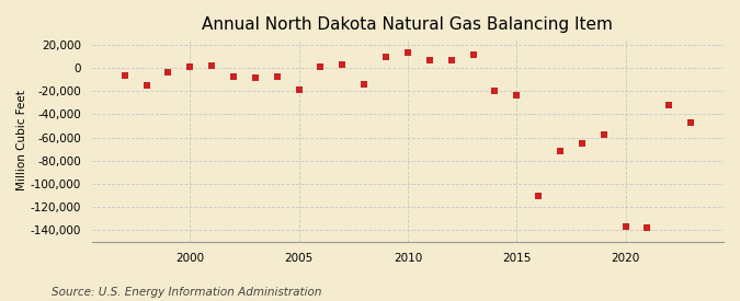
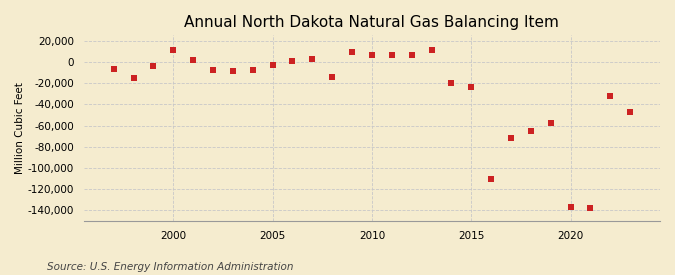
2000: 1,000 -> 11,000
2005: -19,000 -> -3,000
2010: 13,000 -> 6,000
